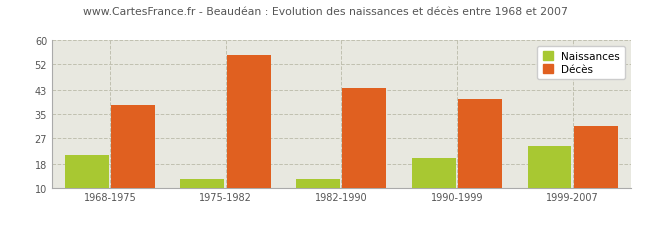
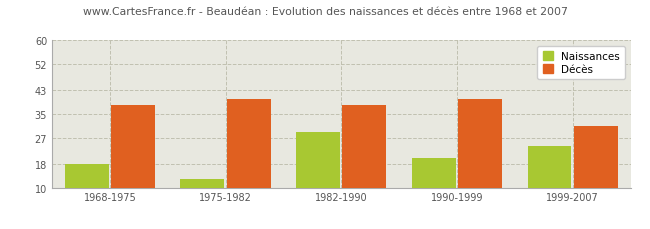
Naissances/1968-1975: 21 -> 18
Décès/1975-1982: 55 -> 40
Naissances/1982-1990: 13 -> 29
Décès/1982-1990: 44 -> 38
